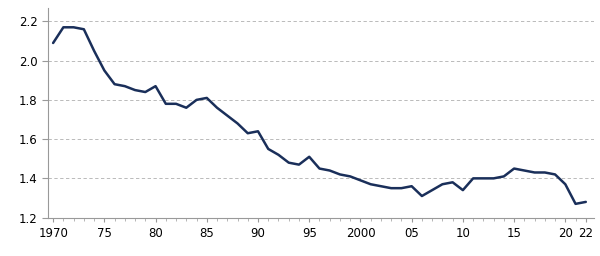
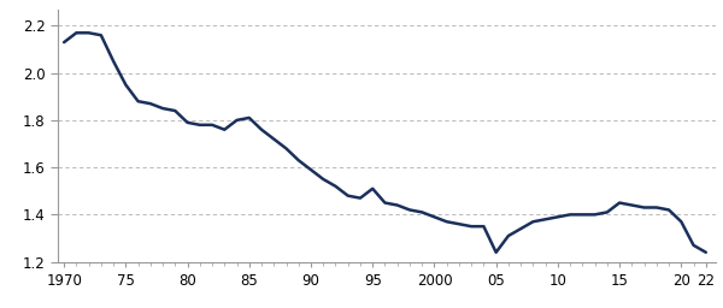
1970: 2.09 -> 2.13
80: 1.87 -> 1.79
90: 1.64 -> 1.59
05: 1.36 -> 1.24
10: 1.34 -> 1.39
22: 1.28 -> 1.24
